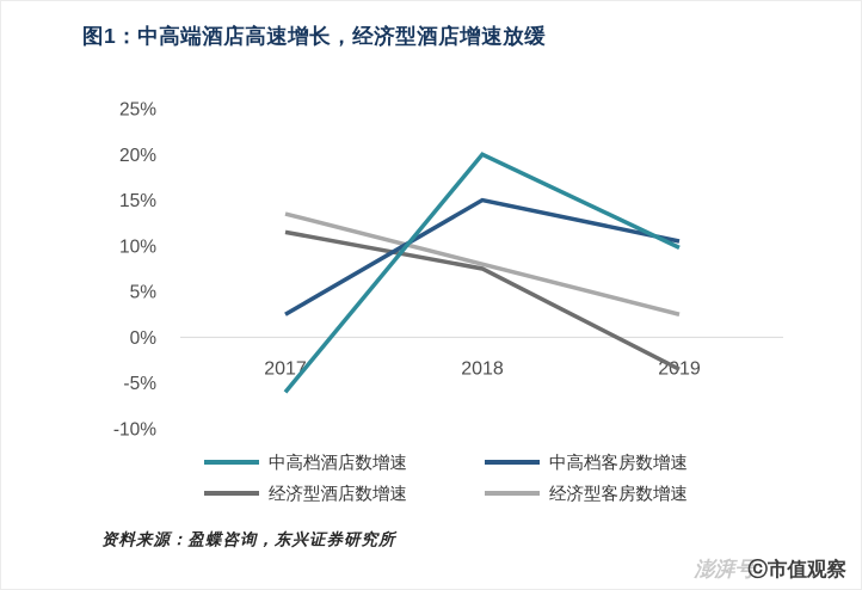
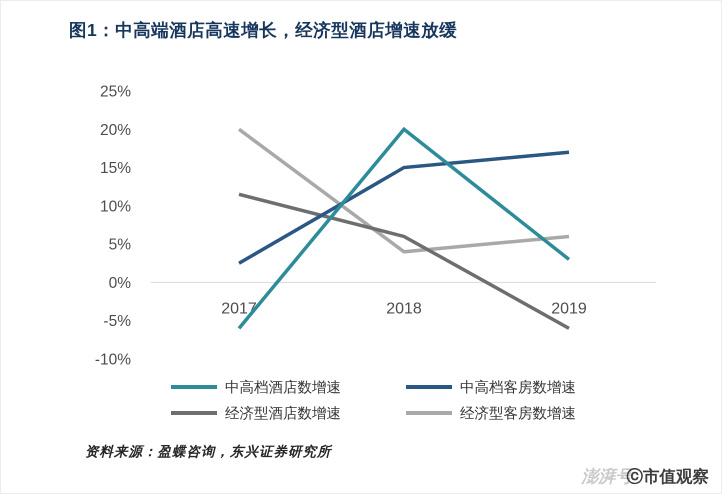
经济型客房数增速/2017: 14% -> 20%
经济型酒店数增速/2018: 8% -> 6%
经济型客房数增速/2018: 8% -> 4%
中高档酒店数增速/2019: 10% -> 3%
中高档客房数增速/2019: 10% -> 17%
经济型酒店数增速/2019: -4% -> -6%
经济型客房数增速/2019: 2% -> 6%
